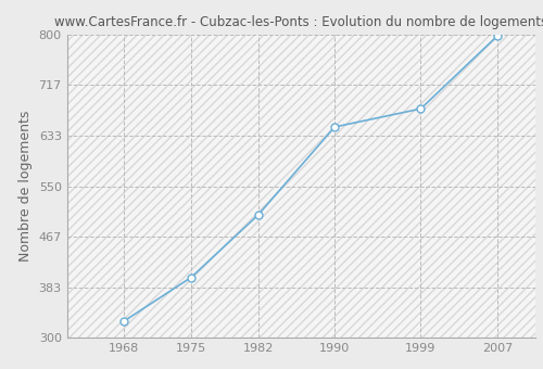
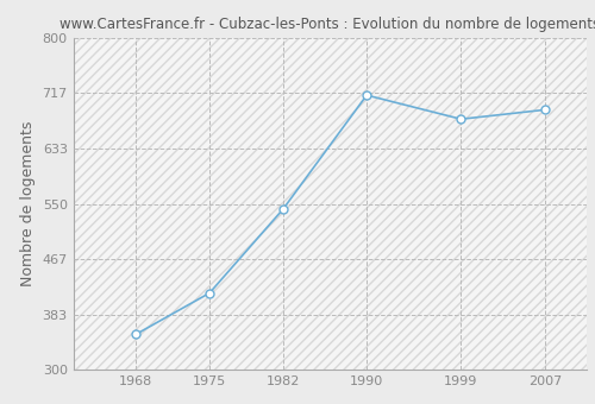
1968: 328 -> 354
1975: 400 -> 416
1982: 503 -> 542
1990: 648 -> 714
2007: 798 -> 692
